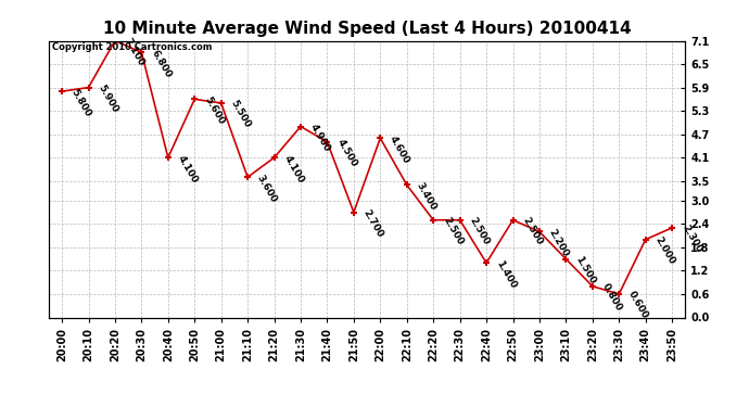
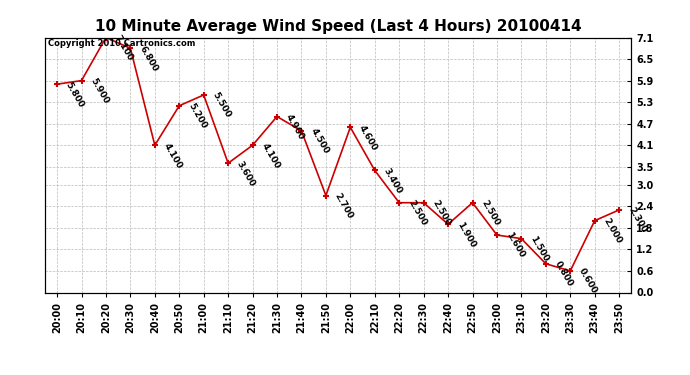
20:50: 5.600 -> 5.200
22:40: 1.400 -> 1.900
23:00: 2.200 -> 1.600
